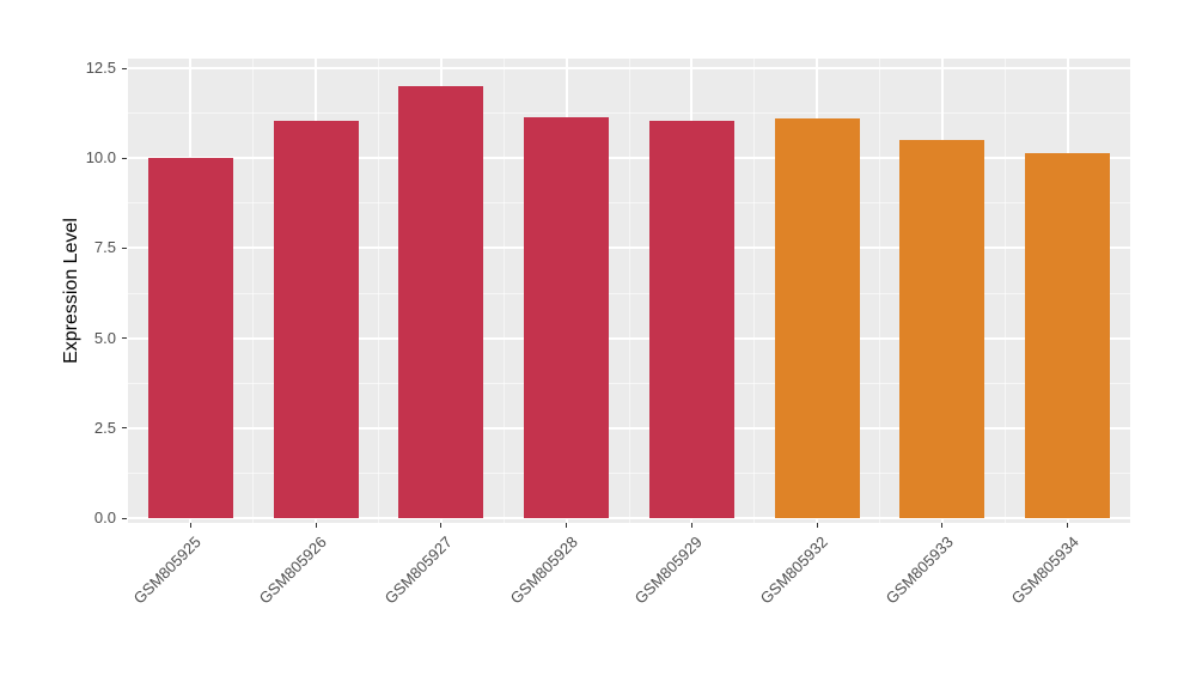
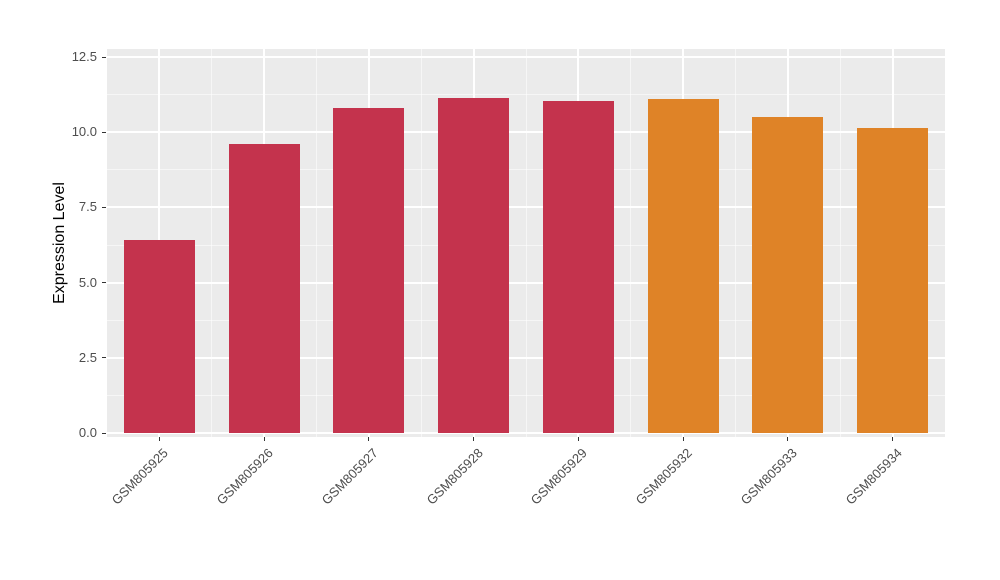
GSM805925: 10.0 -> 6.4
GSM805926: 11.1 -> 9.6
GSM805927: 12.0 -> 10.8
